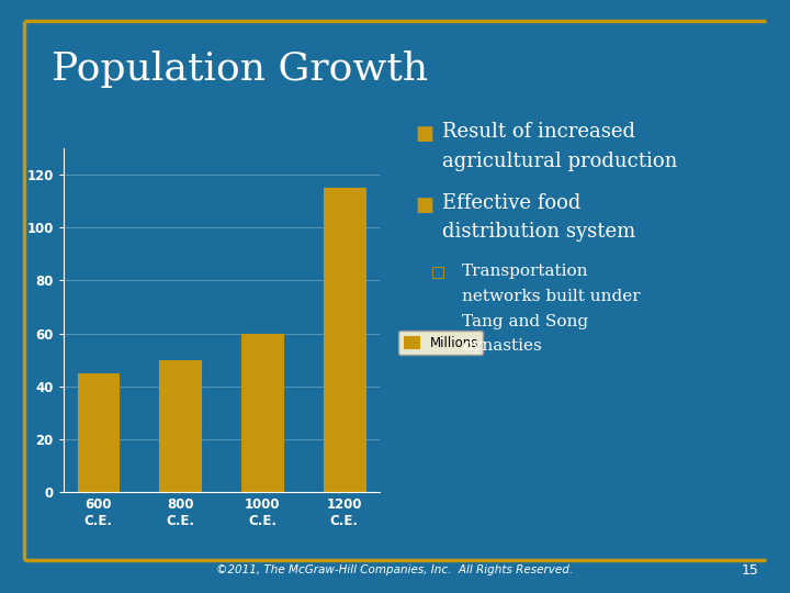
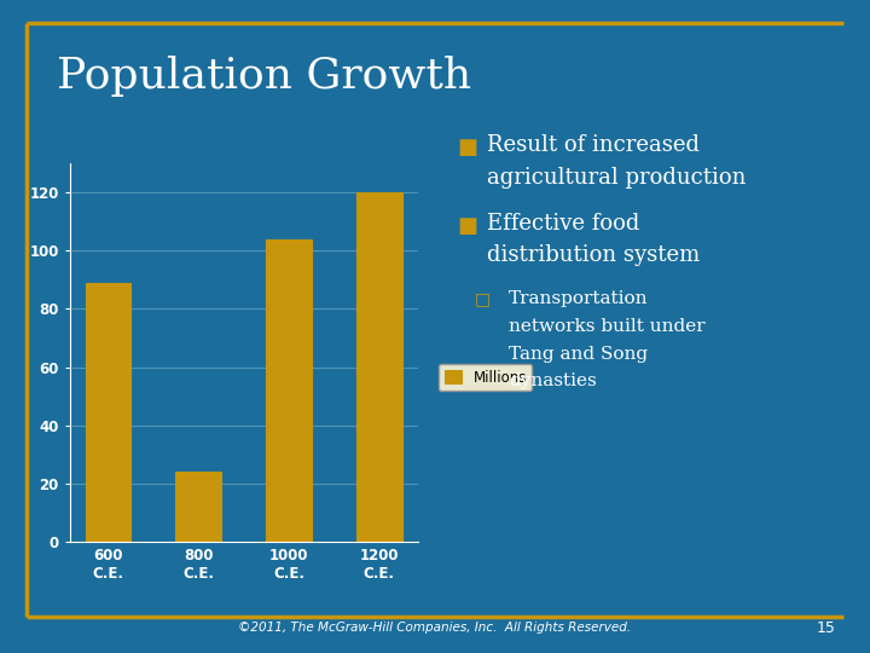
600 C.E.: 45 -> 89
800 C.E.: 50 -> 24
1000 C.E.: 60 -> 104
1200 C.E.: 115 -> 120
